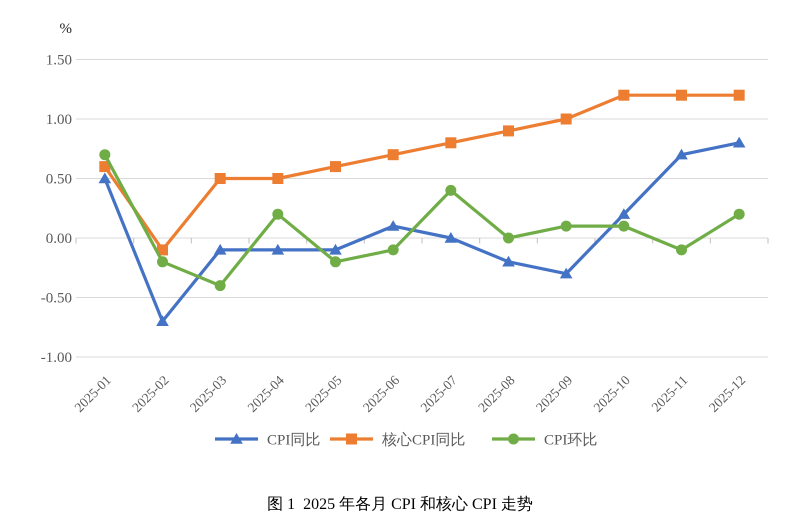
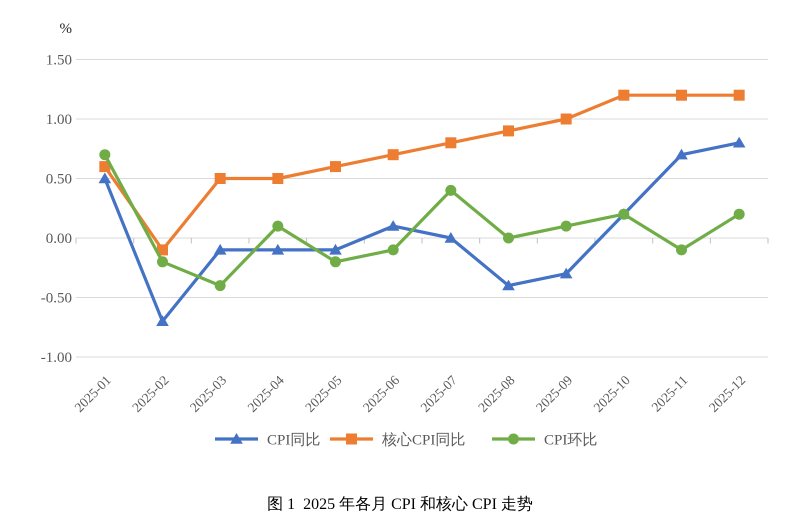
CPI环比/2025-04: 0.2 -> 0.1
CPI同比/2025-08: -0.2 -> -0.4
CPI环比/2025-10: 0.1 -> 0.2
